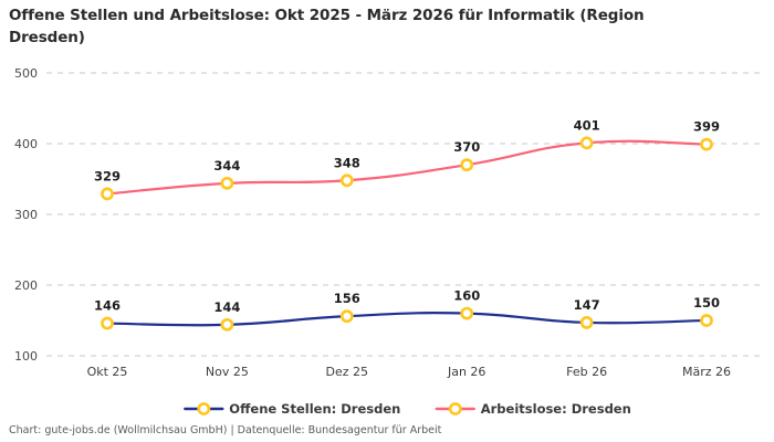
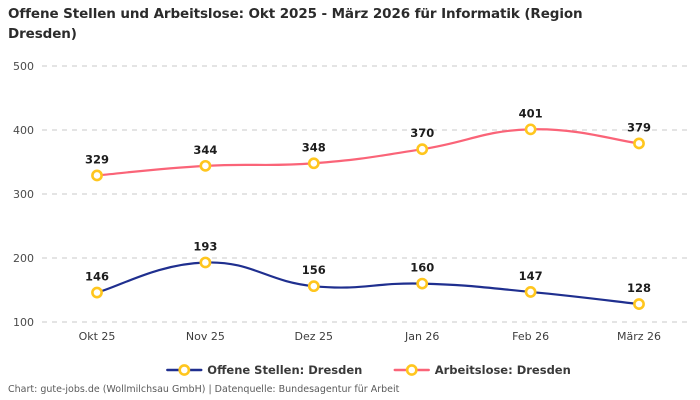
Offene Stellen: Dresden/Nov 25: 144 -> 193
Offene Stellen: Dresden/März 26: 150 -> 128
Arbeitslose: Dresden/März 26: 399 -> 379
